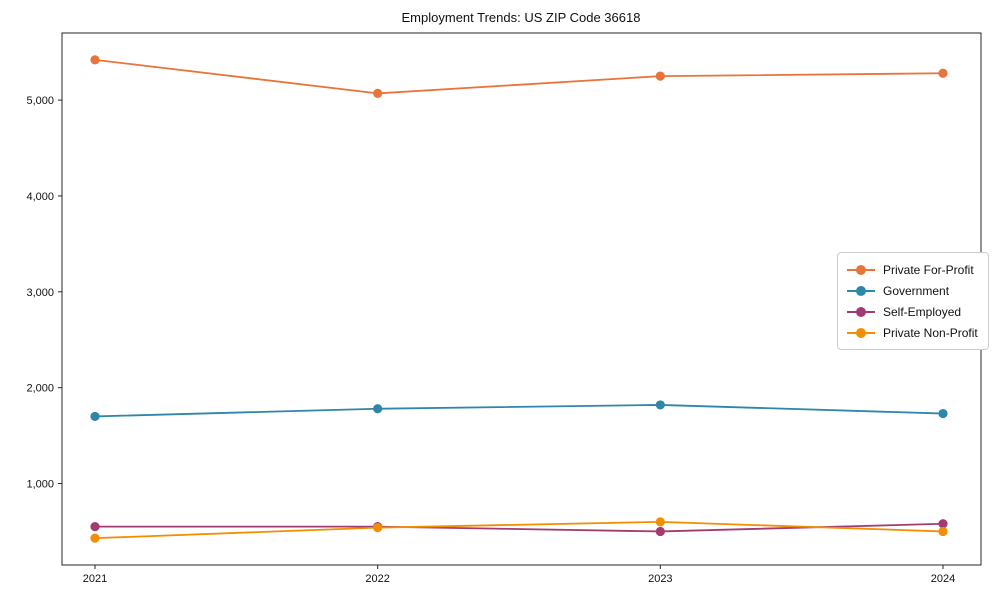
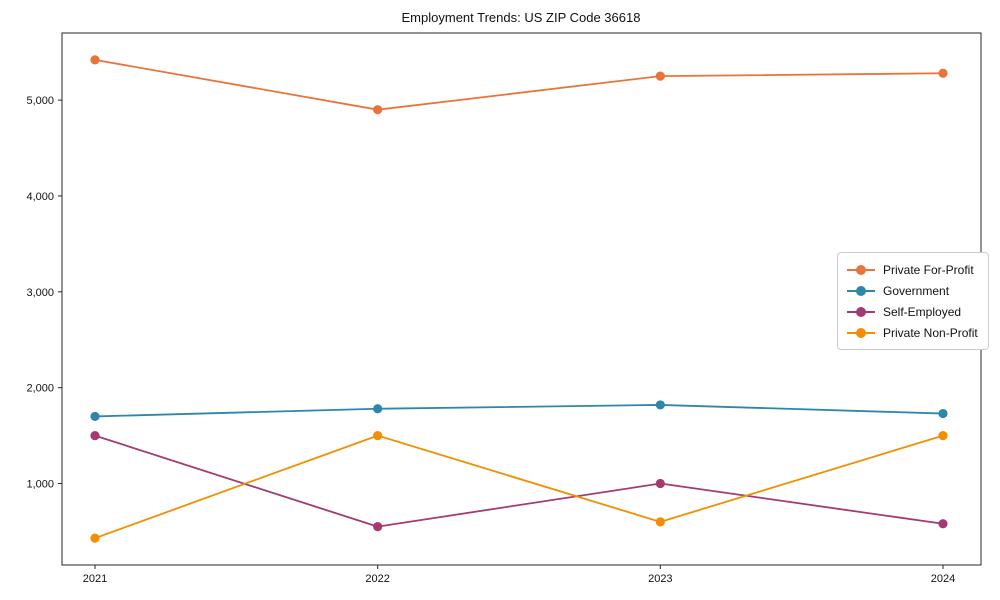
Self-Employed/2021: 600 -> 1500
Private For-Profit/2022: 5100 -> 4900
Private Non-Profit/2022: 500 -> 1500
Self-Employed/2023: 500 -> 1000
Private Non-Profit/2024: 500 -> 1500
